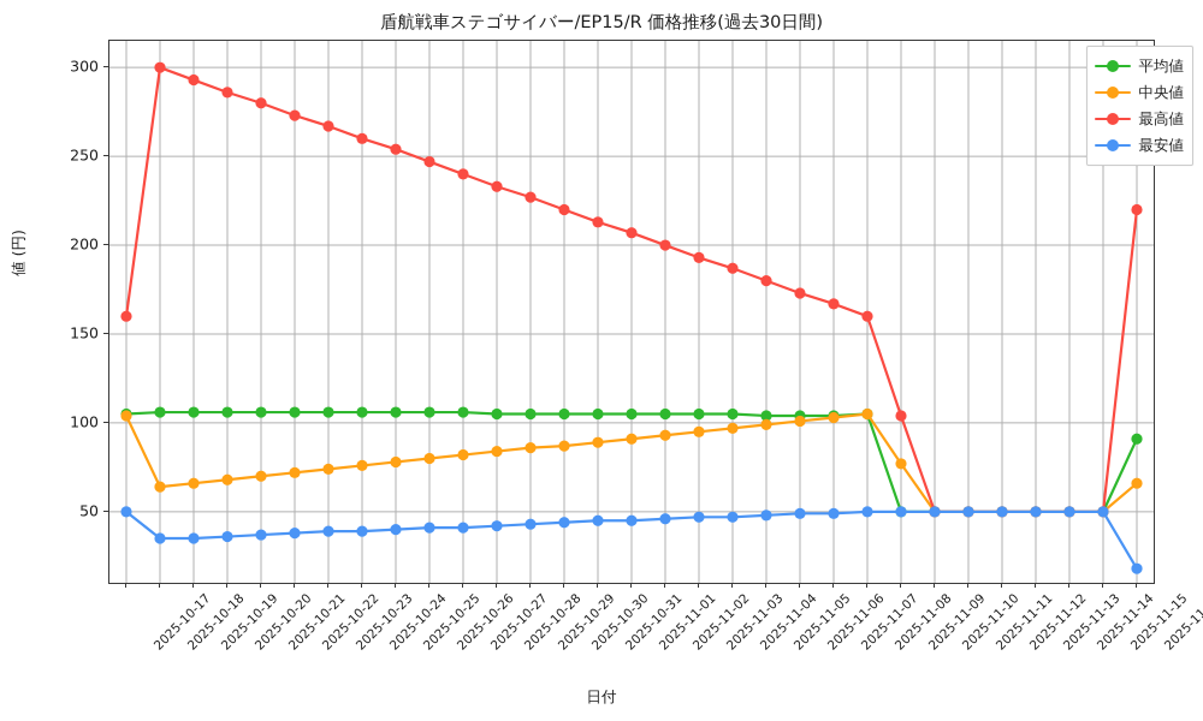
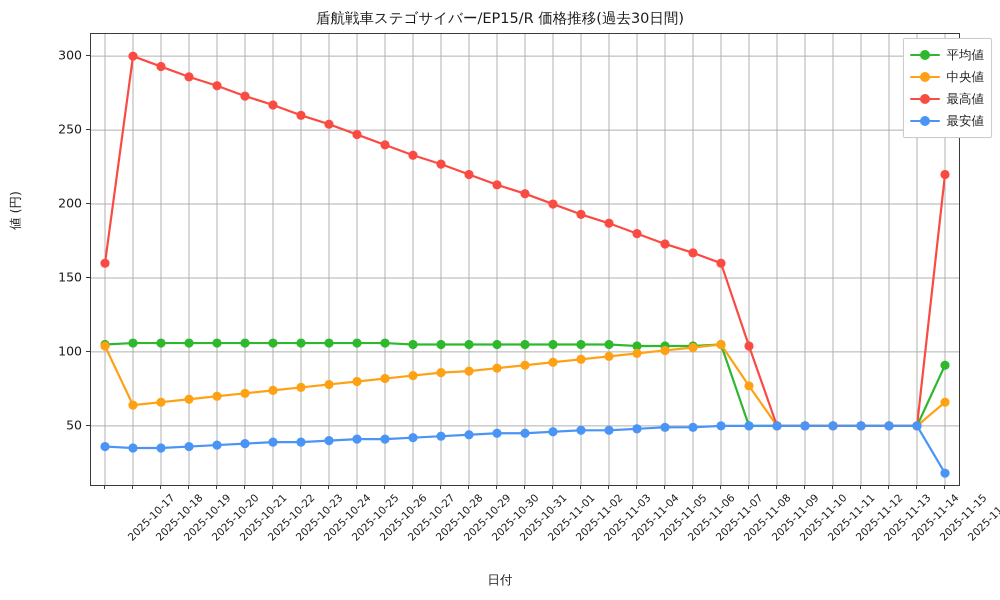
最安値/2025-10-17: 50 -> 36
